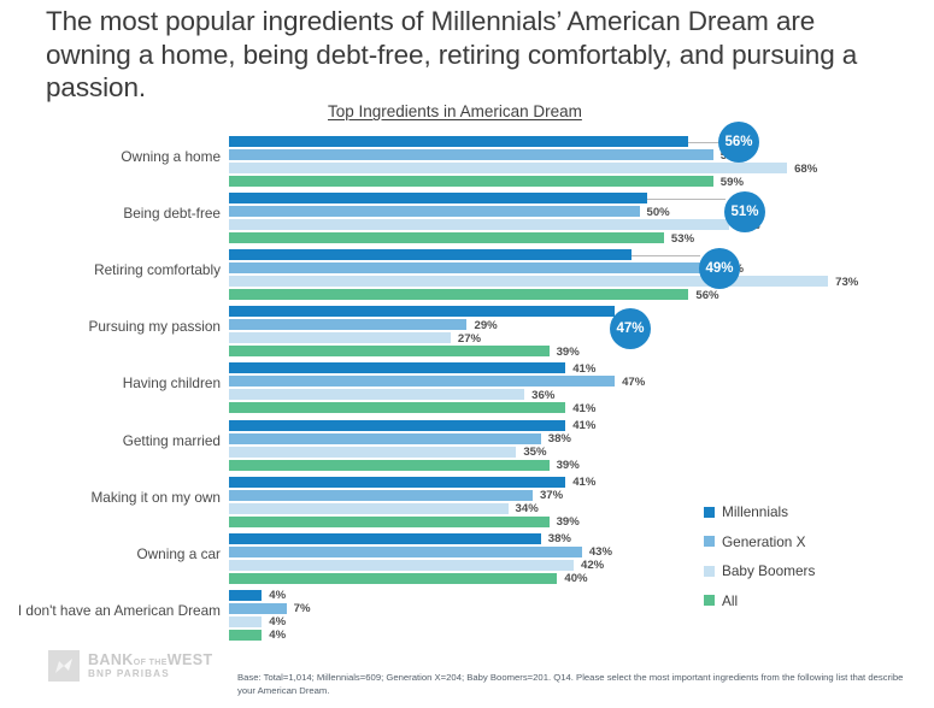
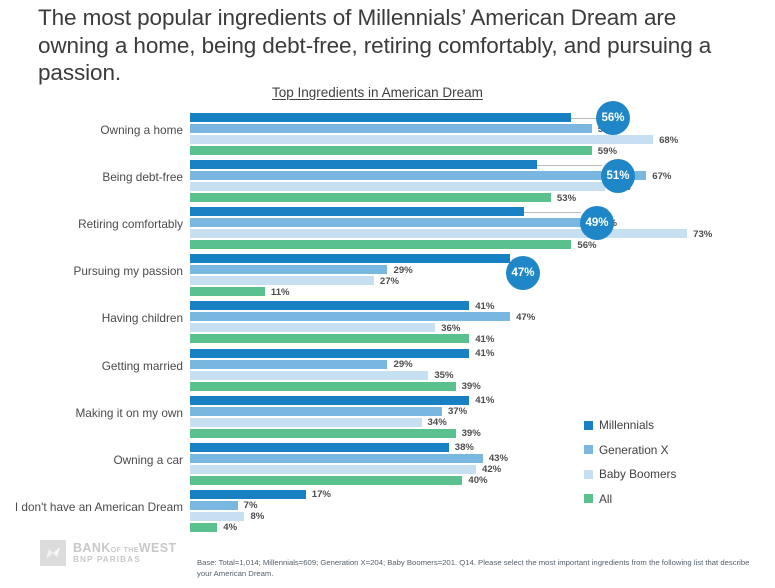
Generation X/Being debt-free: 50% -> 67%
All/Pursuing my passion: 39% -> 11%
Generation X/Getting married: 38% -> 29%
Millennials/I don't have an American Dream: 4% -> 17%
Baby Boomers/I don't have an American Dream: 4% -> 8%
